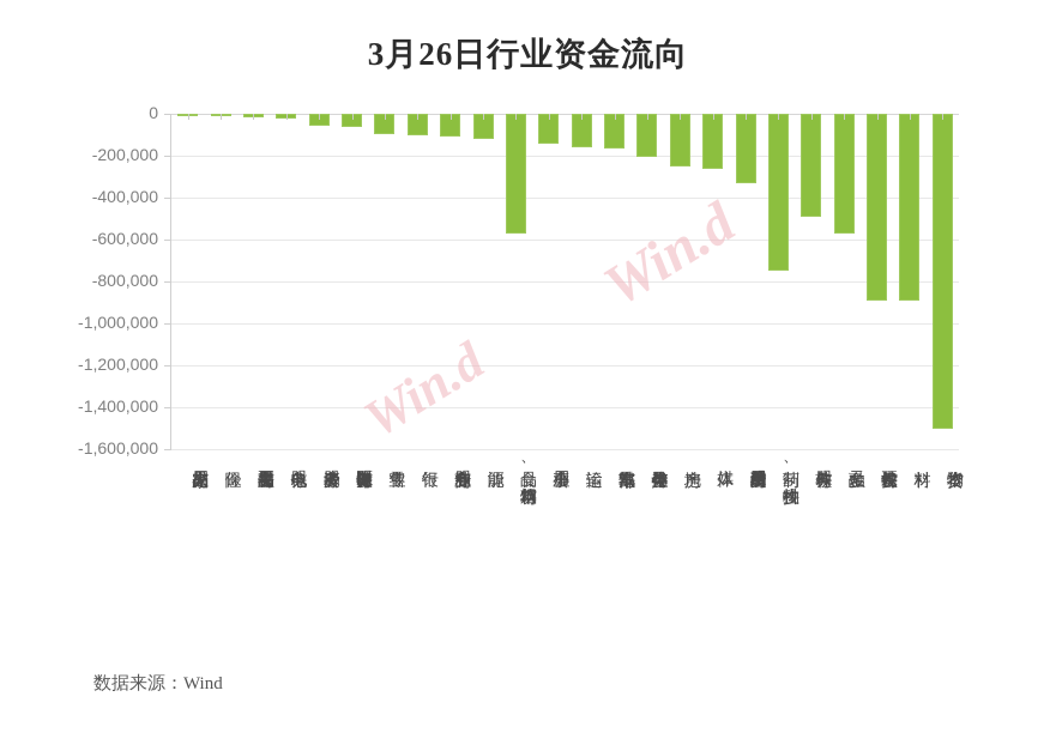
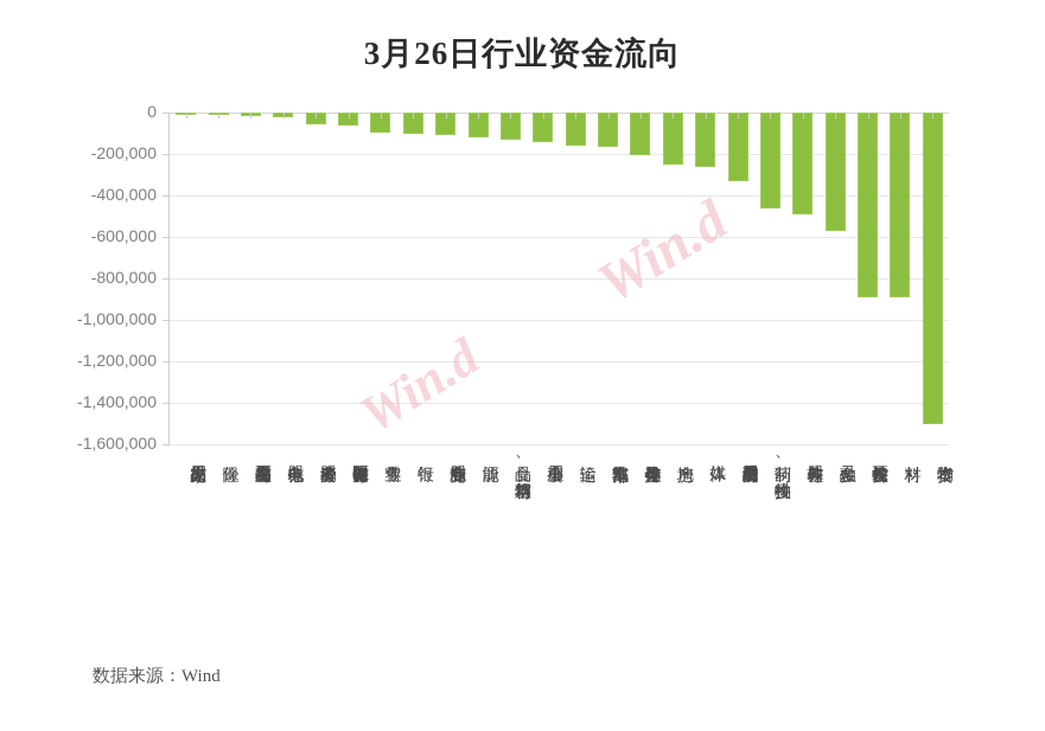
食品、饮料与烟草: -570000 -> -130000
制药、生物科技: -750000 -> -460000
